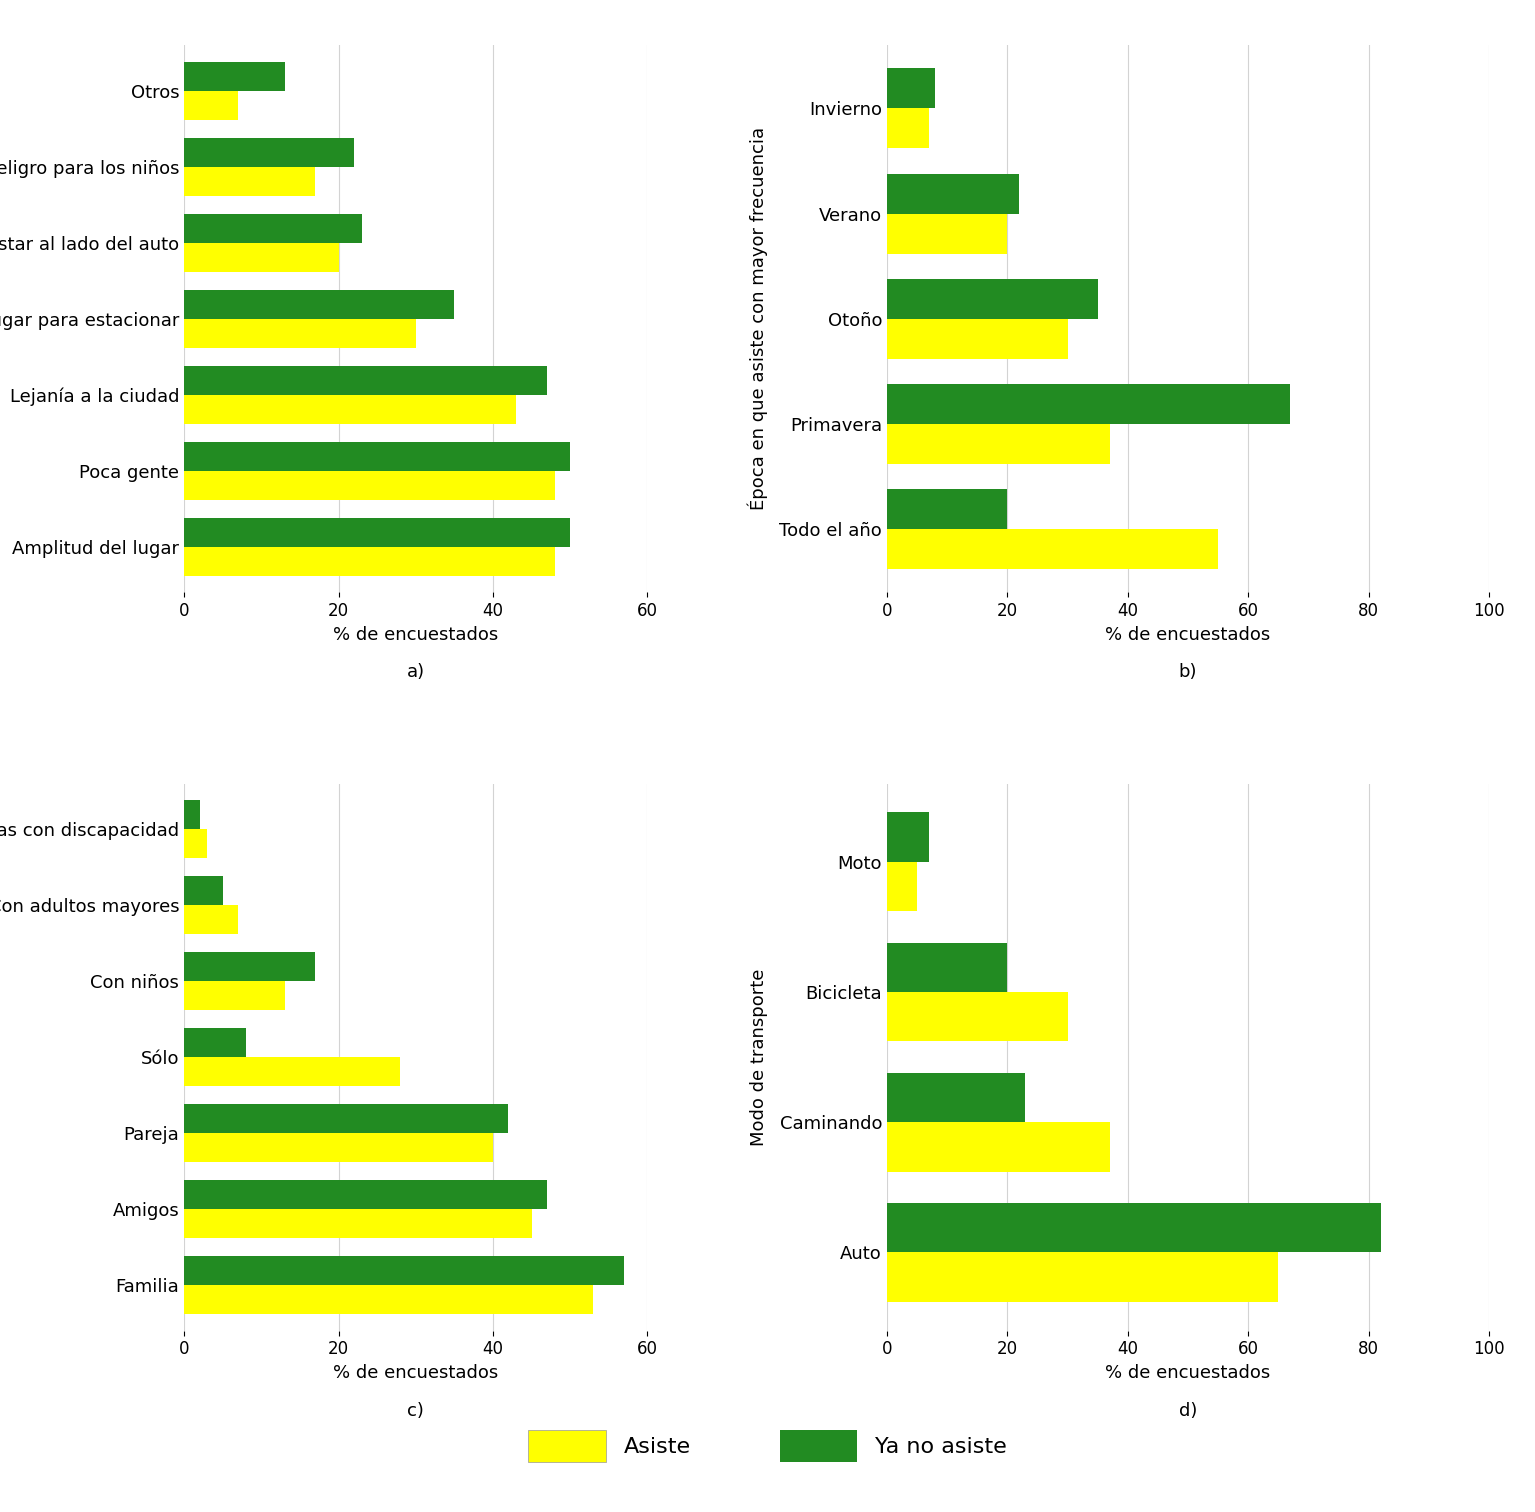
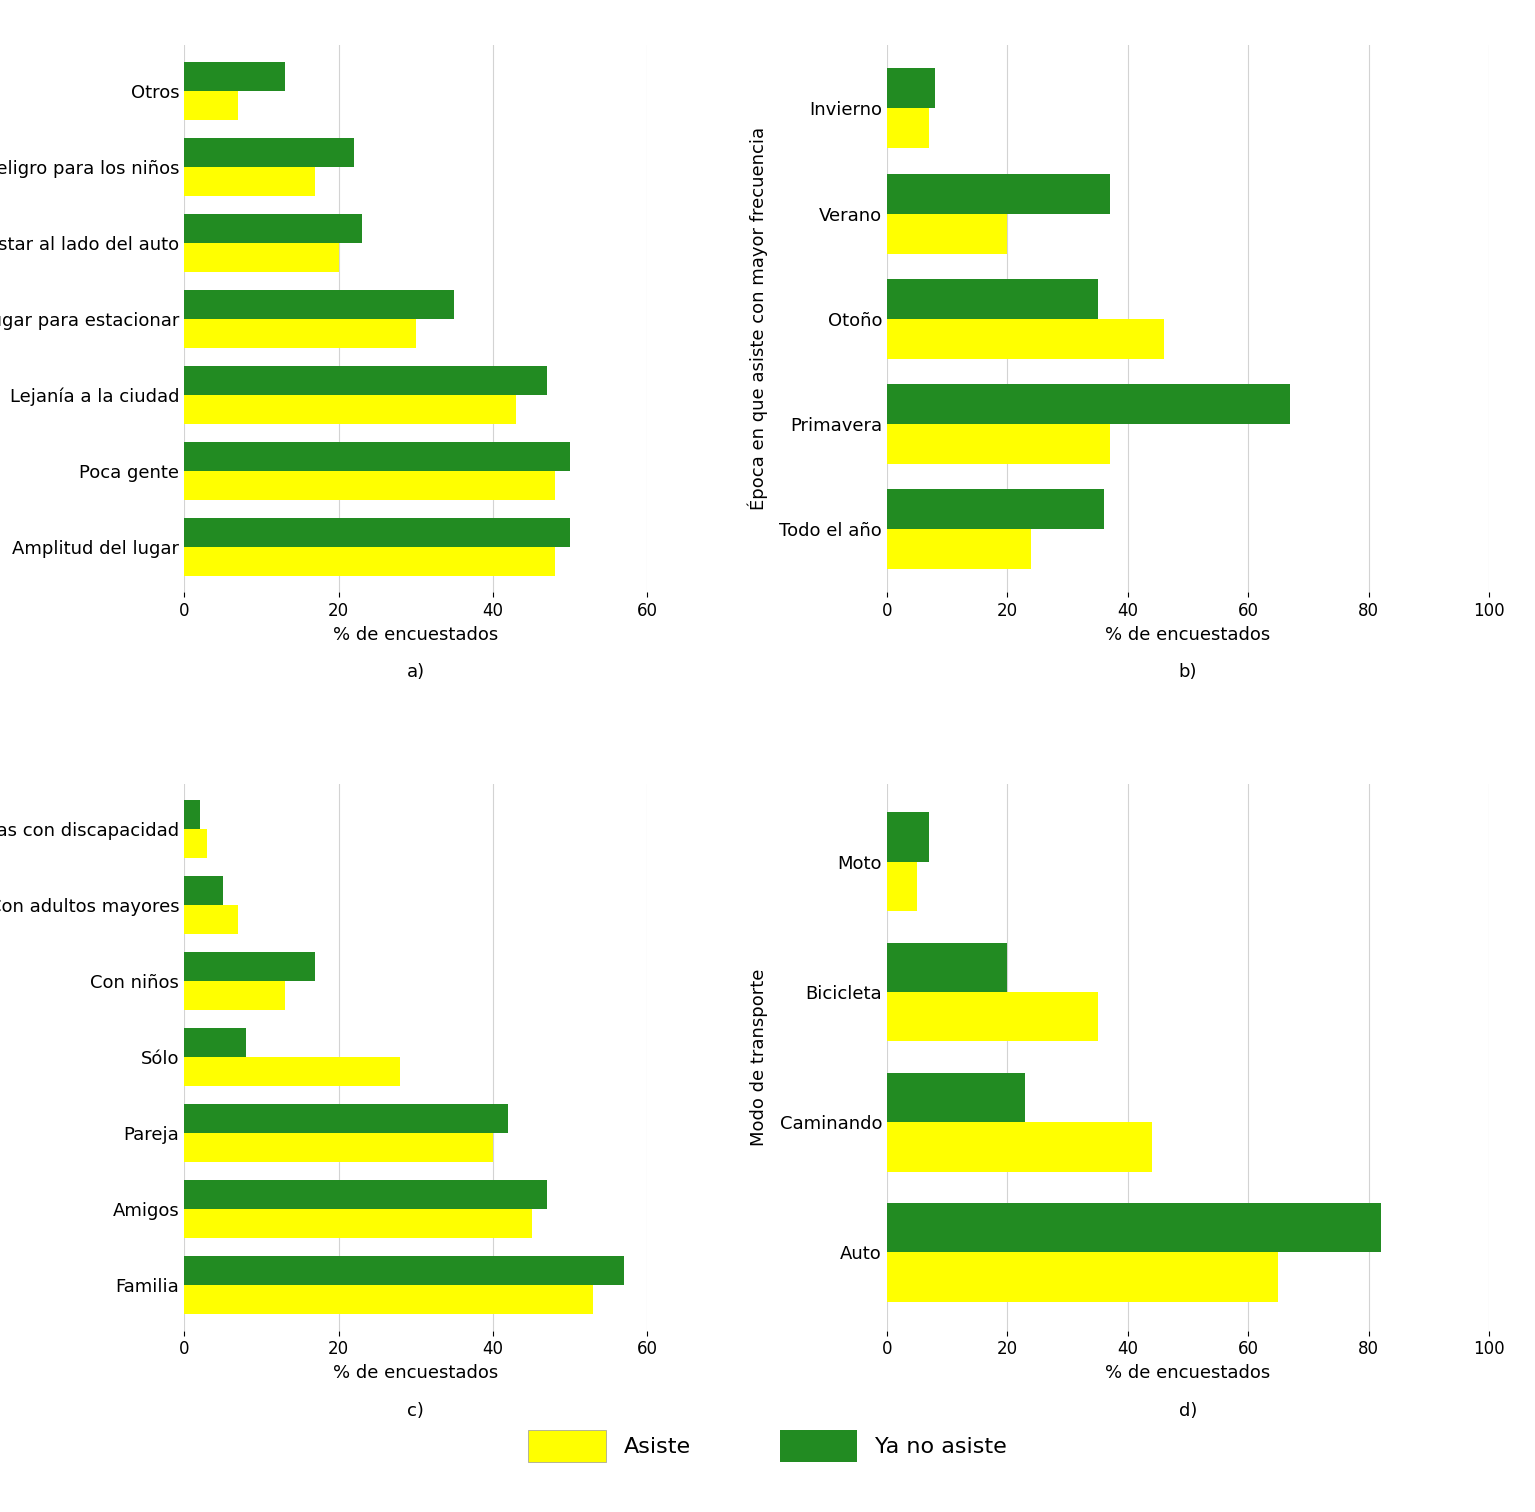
Ya no asiste/Verano: 22 -> 37
Asiste/Otoño: 30 -> 46
Ya no asiste/Todo el año: 20 -> 36
Asiste/Todo el año: 55 -> 24
Asiste/Bicicleta: 30 -> 35
Asiste/Caminando: 37 -> 44
